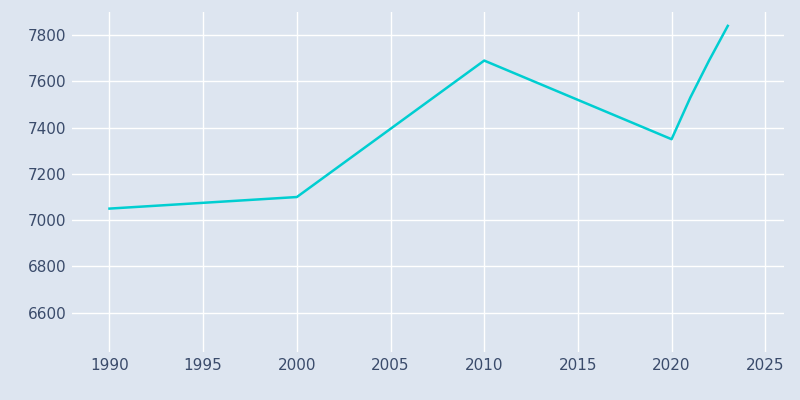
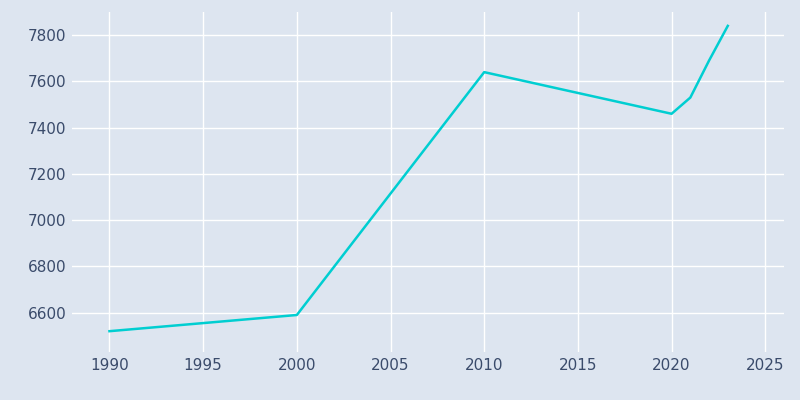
1990: 7050 -> 6520
2000: 7100 -> 6590
2010: 7690 -> 7640
2020: 7350 -> 7460
